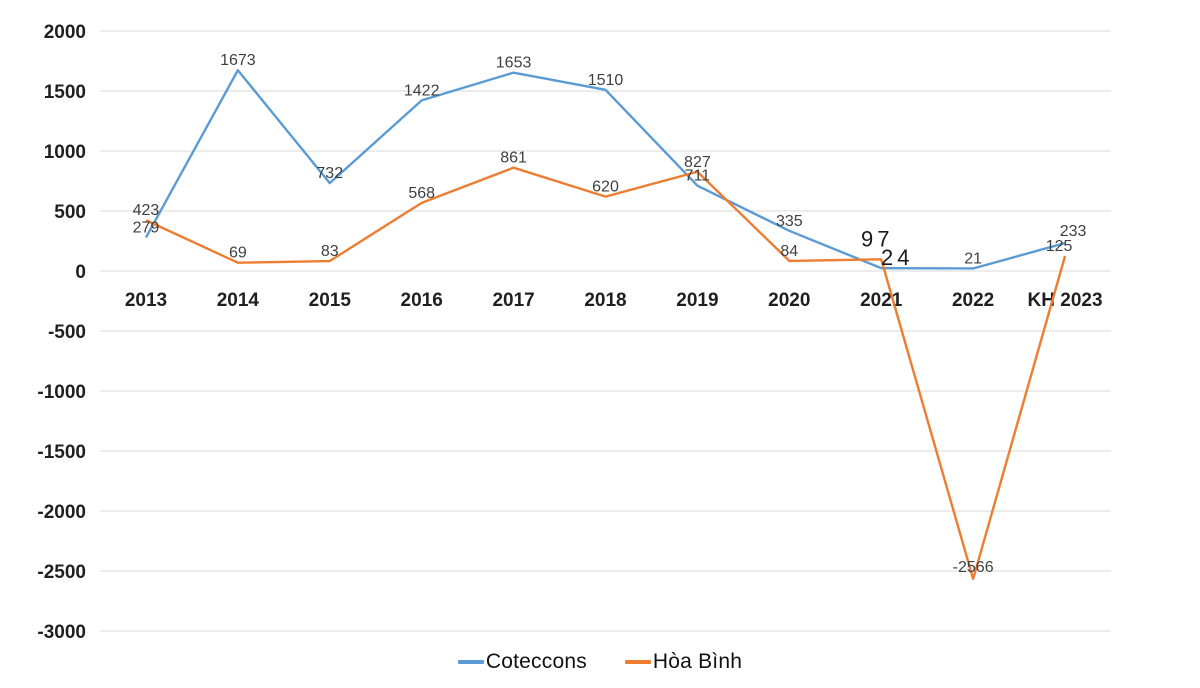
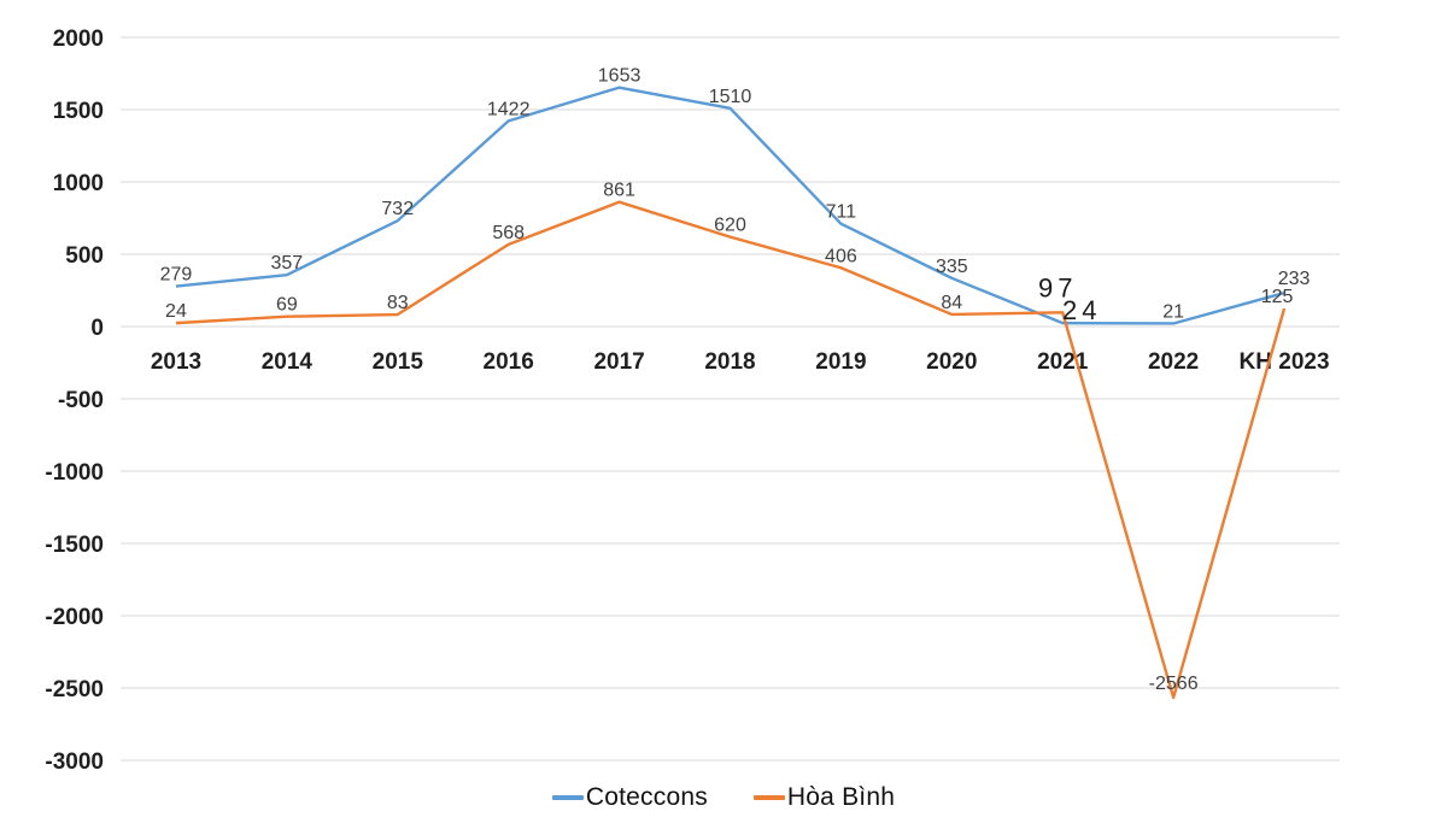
Hòa Bình/2013: 423 -> 24
Coteccons/2014: 1673 -> 357
Hòa Bình/2019: 827 -> 406
